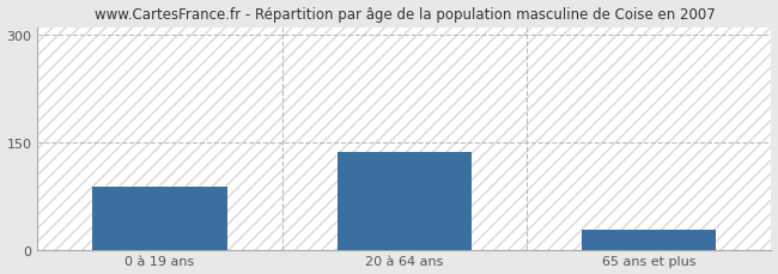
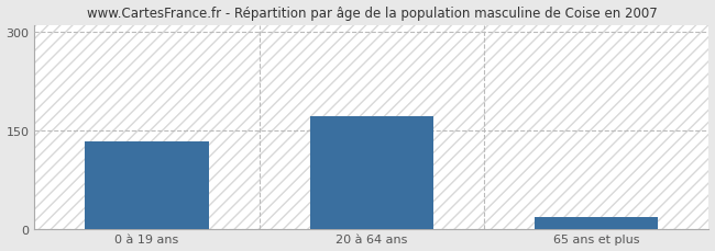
0 à 19 ans: 88 -> 133
20 à 64 ans: 136 -> 172
65 ans et plus: 28 -> 17
